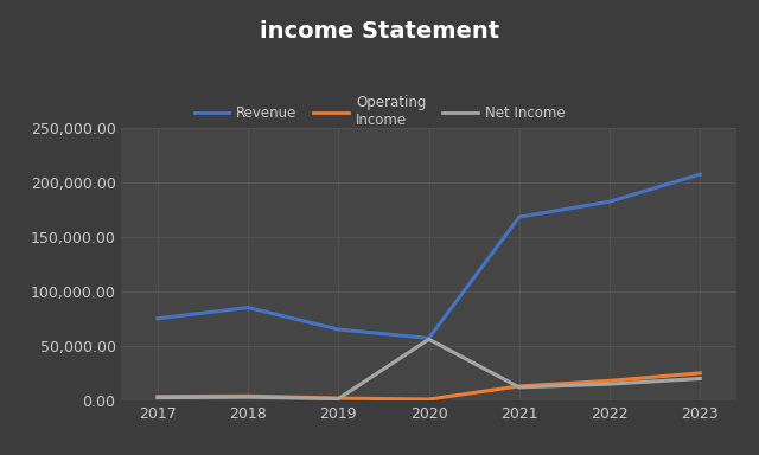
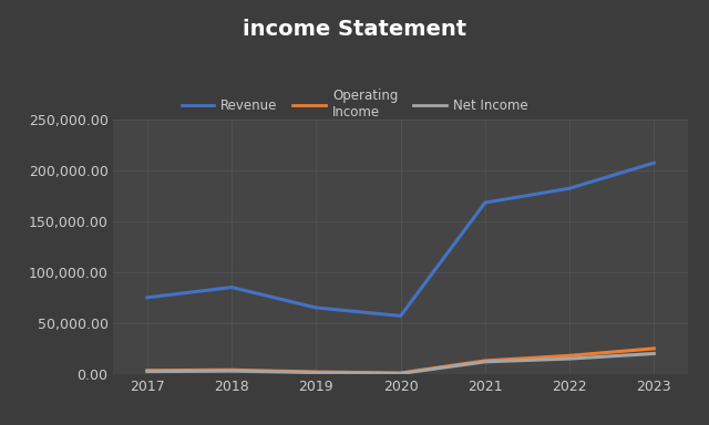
Net Income/2020: 56,000 -> 0
